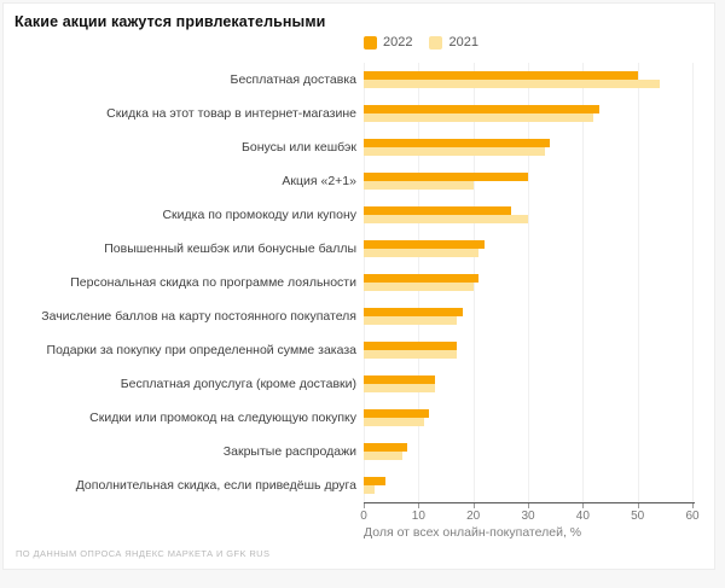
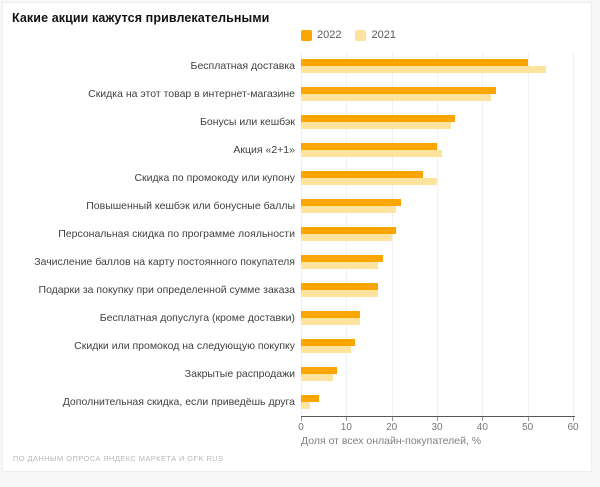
2021/Акция «2+1»: 20 -> 31
